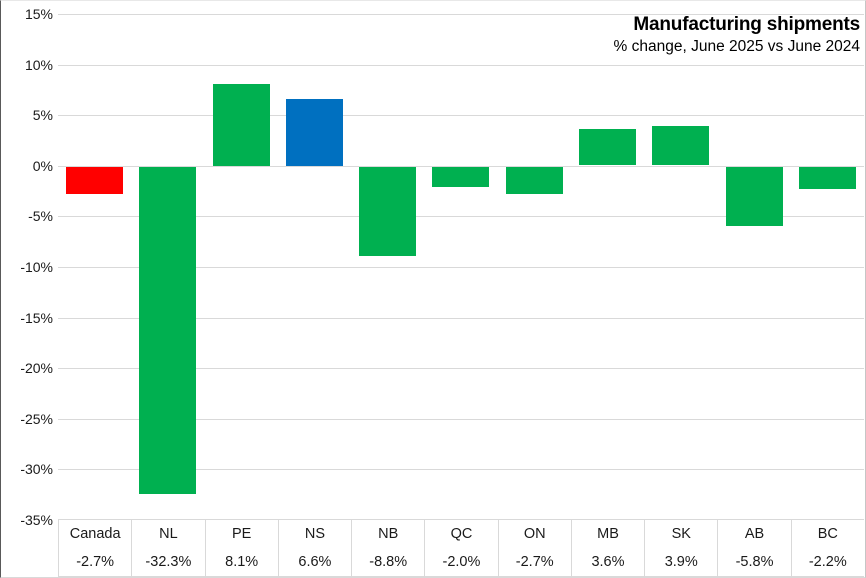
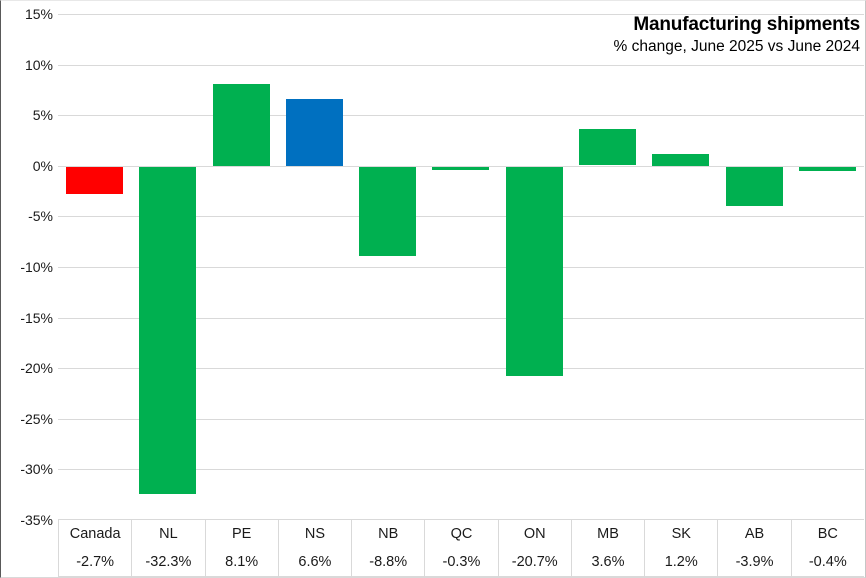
QC: -2.0% -> -0.3%
ON: -2.7% -> -20.7%
SK: 3.9% -> 1.2%
AB: -5.8% -> -3.9%
BC: -2.2% -> -0.4%
